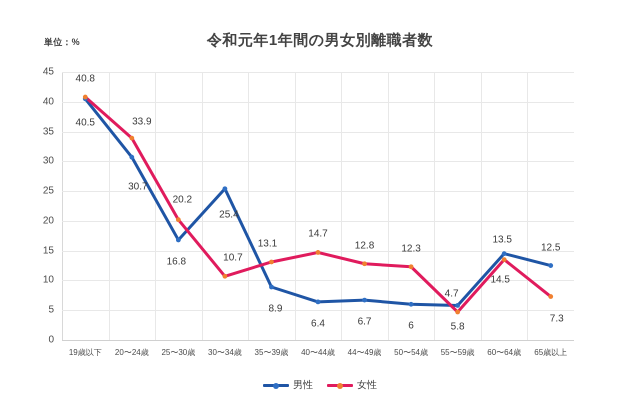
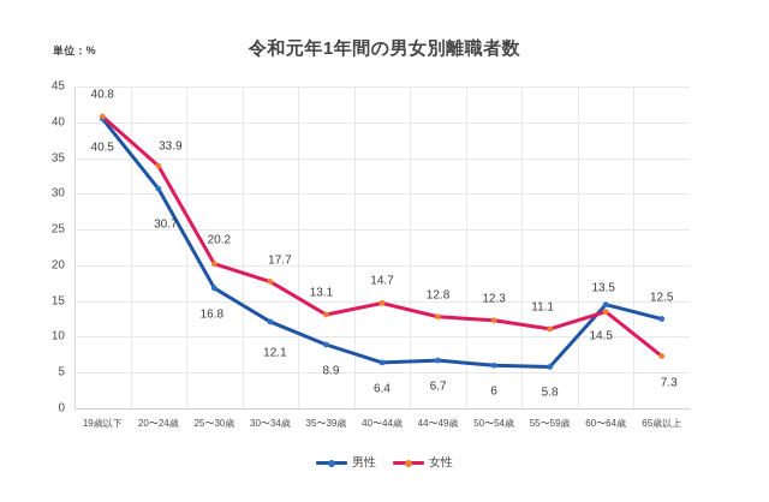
男性/30〜34歳: 25.4 -> 12.1
女性/30〜34歳: 10.7 -> 17.7
女性/55〜59歳: 4.7 -> 11.1
